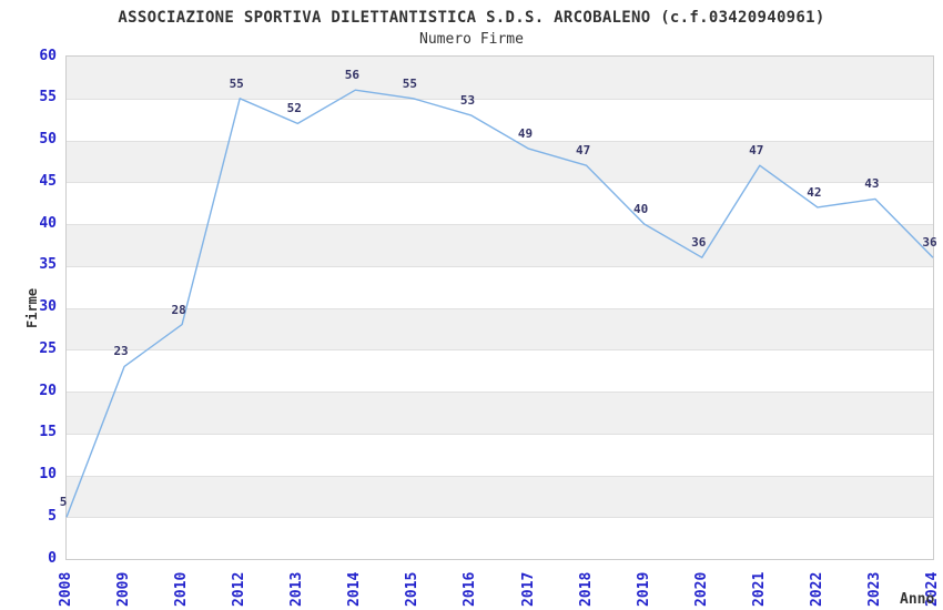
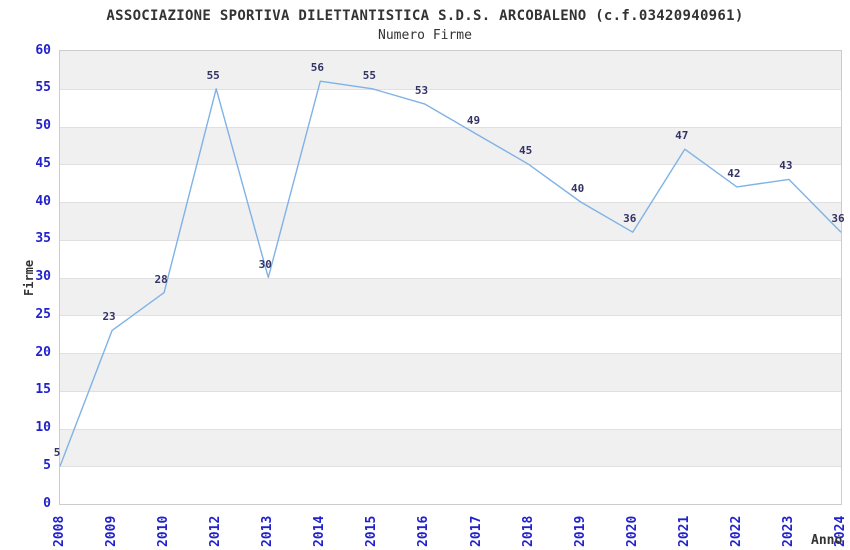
2013: 52 -> 30
2018: 47 -> 45
